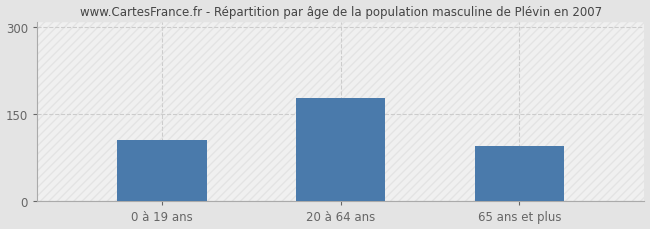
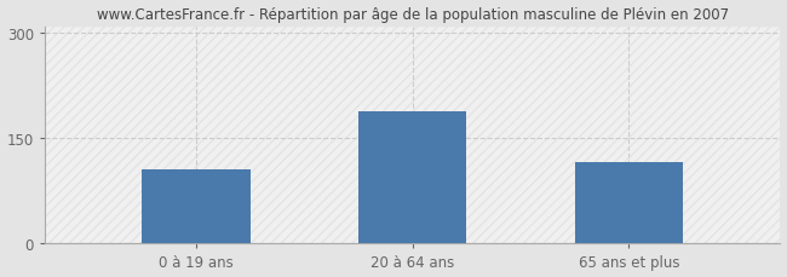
20 à 64 ans: 178 -> 188
65 ans et plus: 95 -> 116
